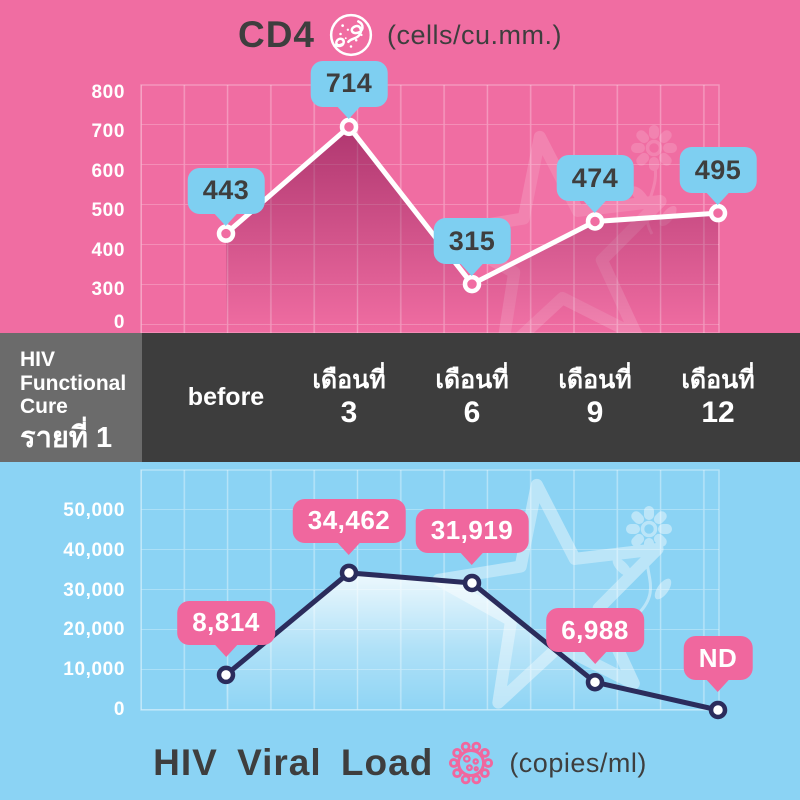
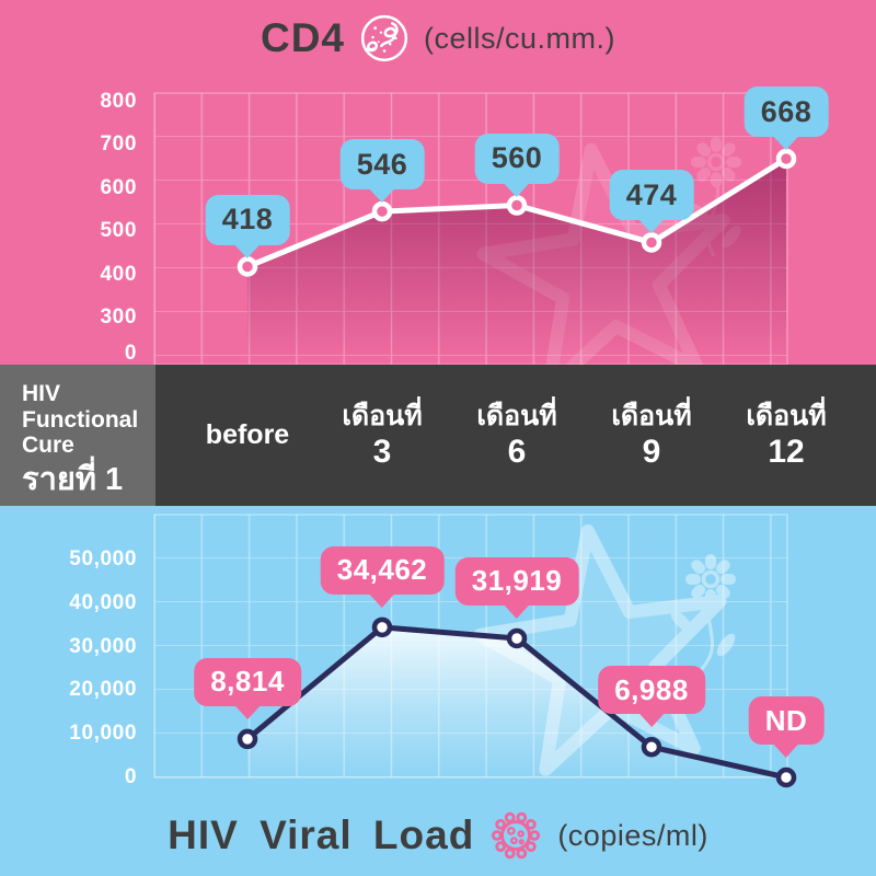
CD4/before: 443 -> 418
CD4/เดือนที่ 3: 714 -> 546
CD4/เดือนที่ 6: 315 -> 560
CD4/เดือนที่ 12: 495 -> 668
